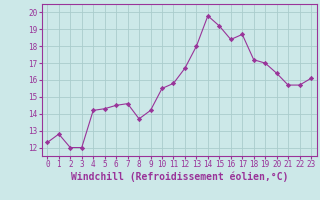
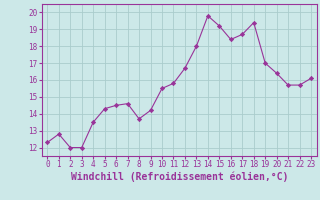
4: 14.2 -> 13.5
18: 17.2 -> 19.4
